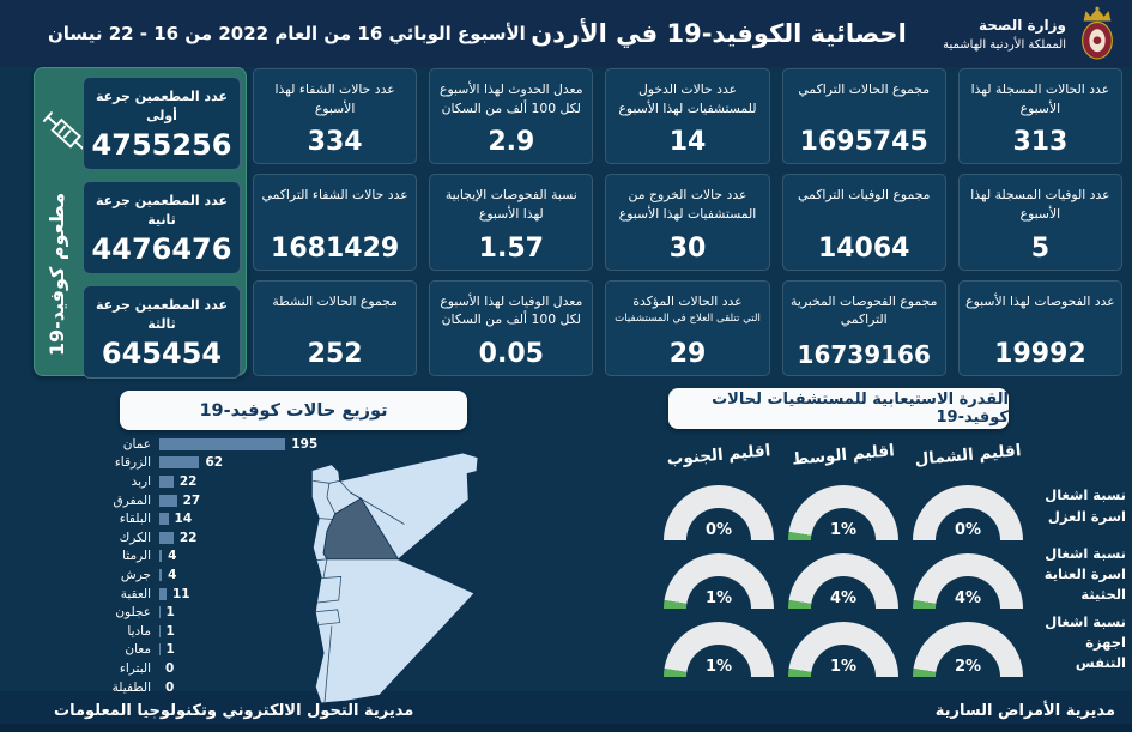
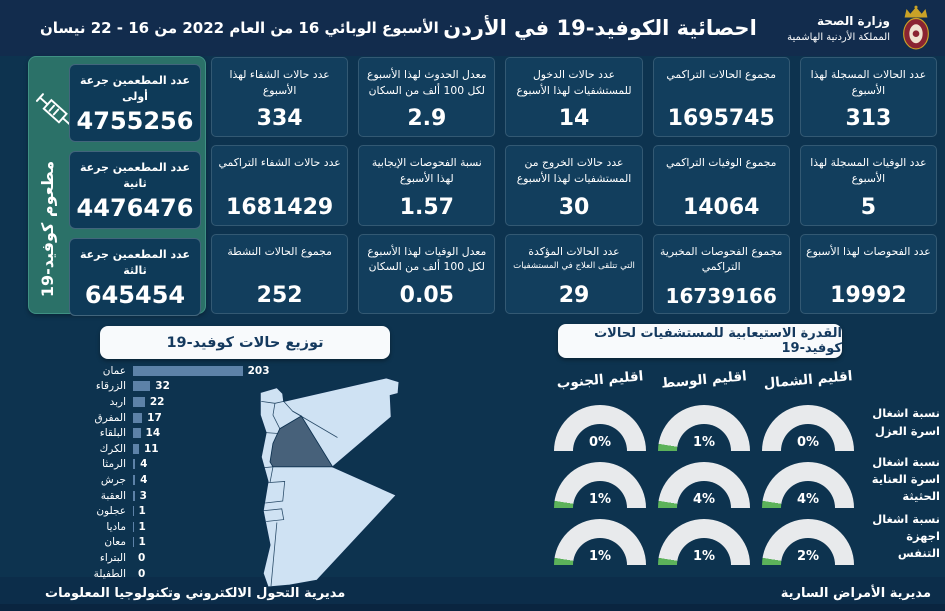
توزيع حالات كوفيد-19/عمان: 195 -> 203
توزيع حالات كوفيد-19/الزرقاء: 62 -> 32
توزيع حالات كوفيد-19/المفرق: 27 -> 17
توزيع حالات كوفيد-19/الكرك: 22 -> 11
توزيع حالات كوفيد-19/العقبة: 11 -> 3
